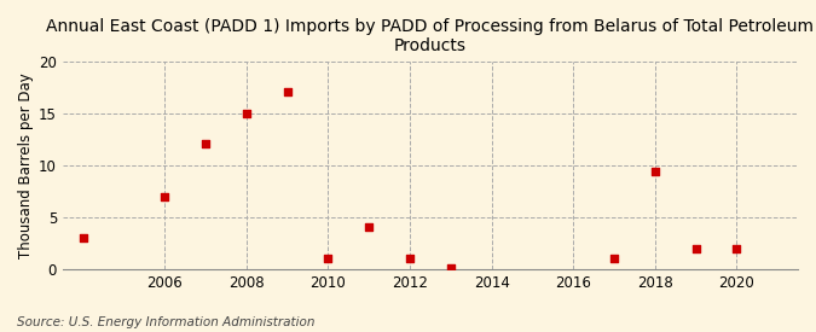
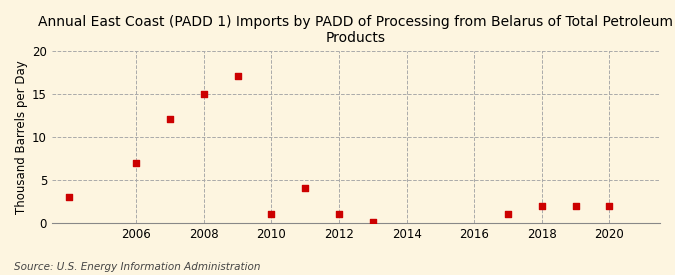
2018: 9.4 -> 2.0
